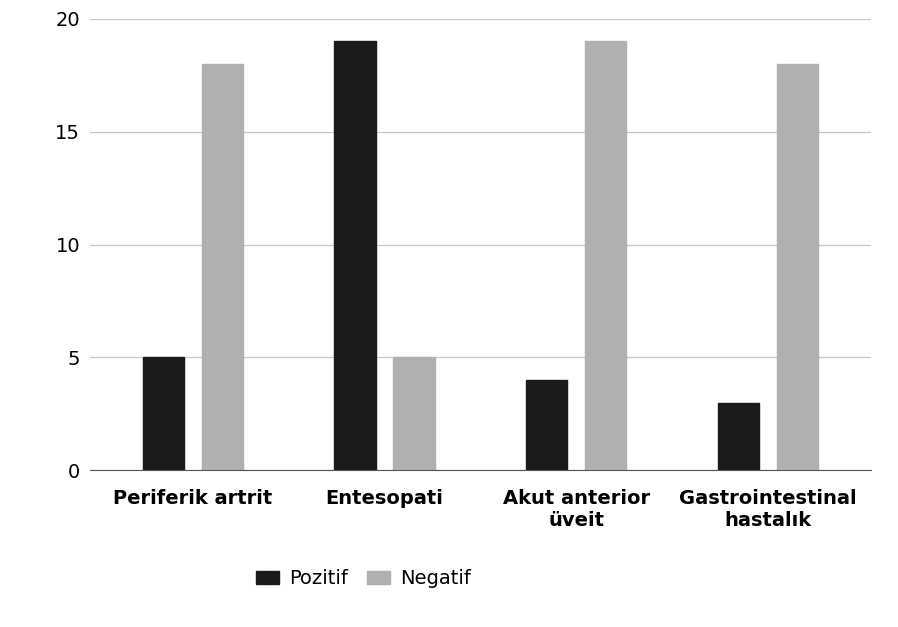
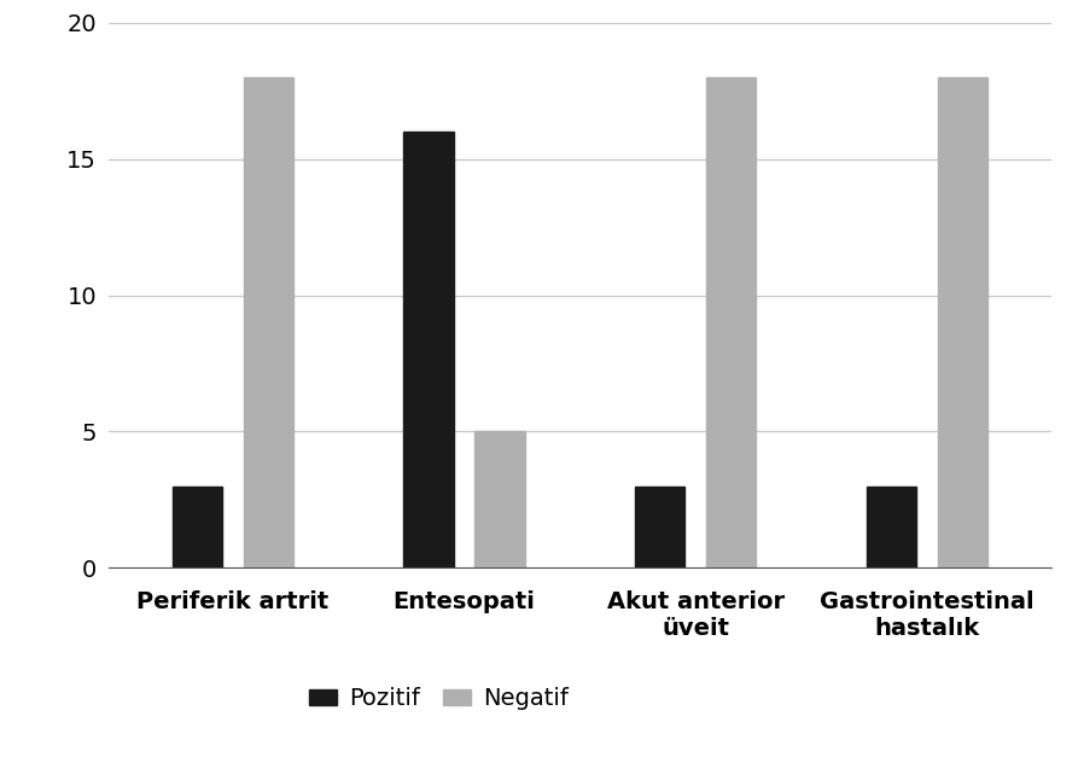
Pozitif/Periferik artrit: 5 -> 3
Pozitif/Entesopati: 19 -> 16
Pozitif/Akut anterior üveit: 4 -> 3
Negatif/Akut anterior üveit: 19 -> 18
